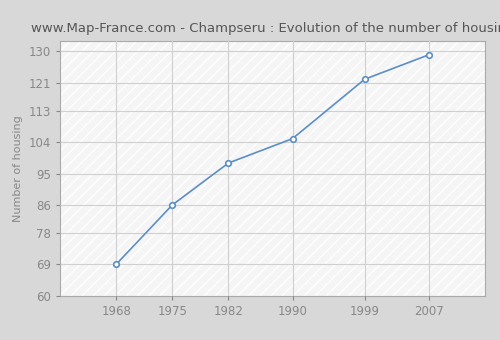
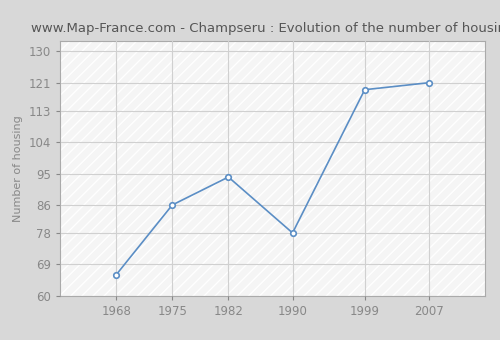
1968: 69 -> 66
1982: 98 -> 94
1990: 105 -> 78
1999: 122 -> 119
2007: 129 -> 121
